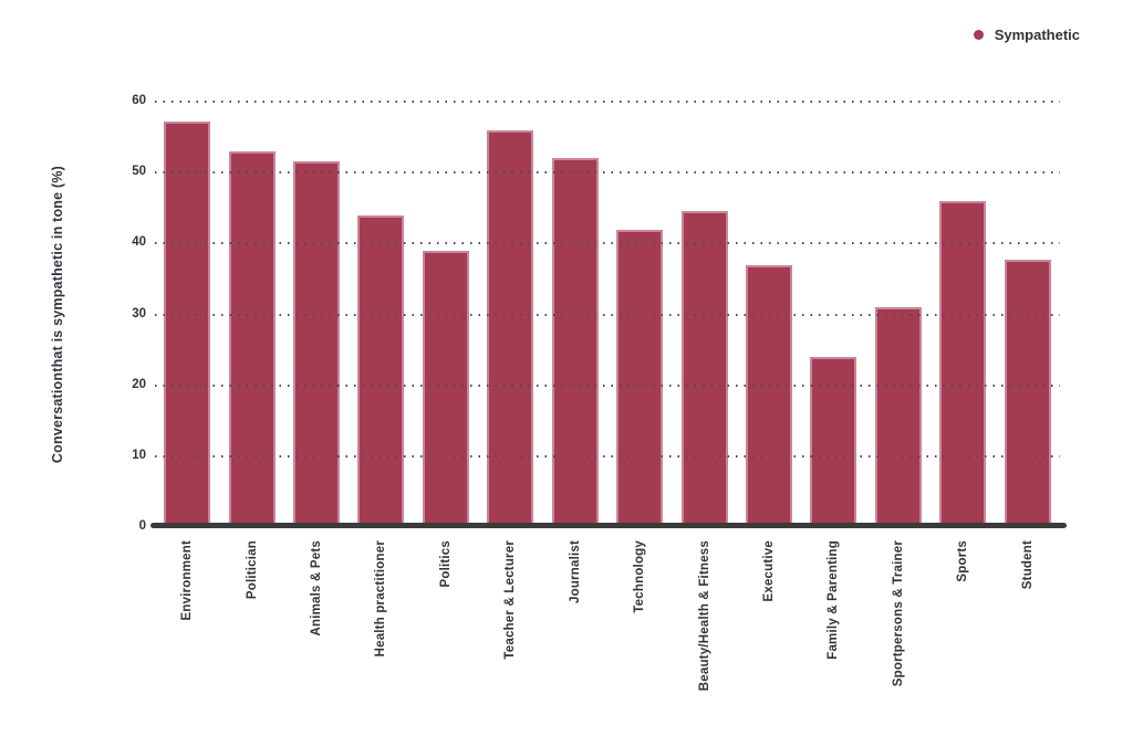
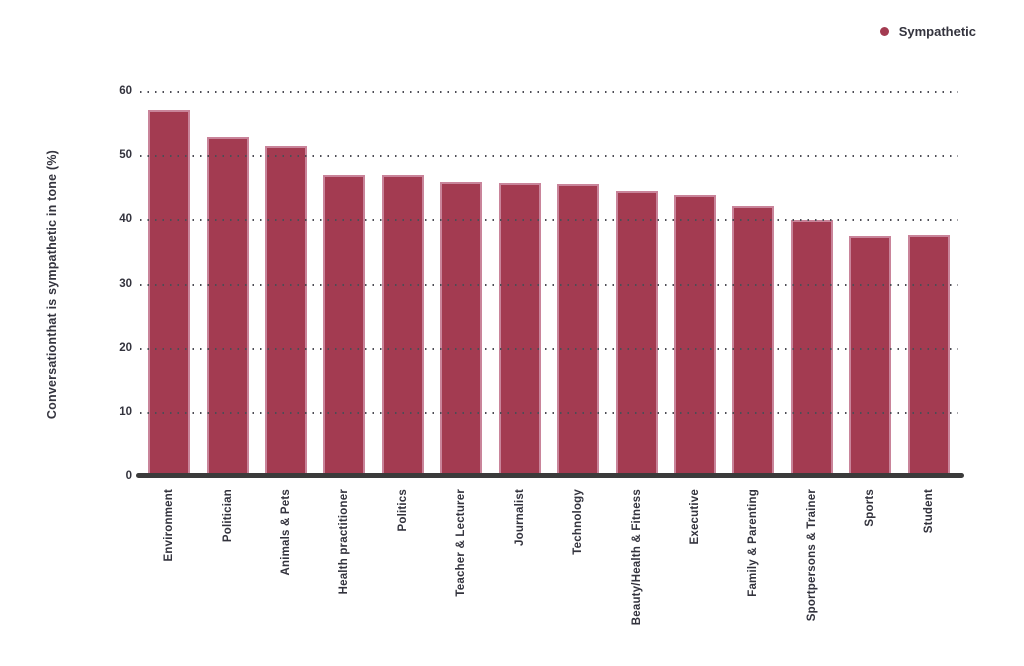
Health practitioner: 44 -> 47
Politics: 39 -> 47
Teacher & Lecturer: 56 -> 46
Journalist: 52 -> 46
Technology: 42 -> 46
Executive: 37 -> 44
Family & Parenting: 24 -> 42
Sportpersons & Trainer: 31 -> 40
Sports: 46 -> 38
